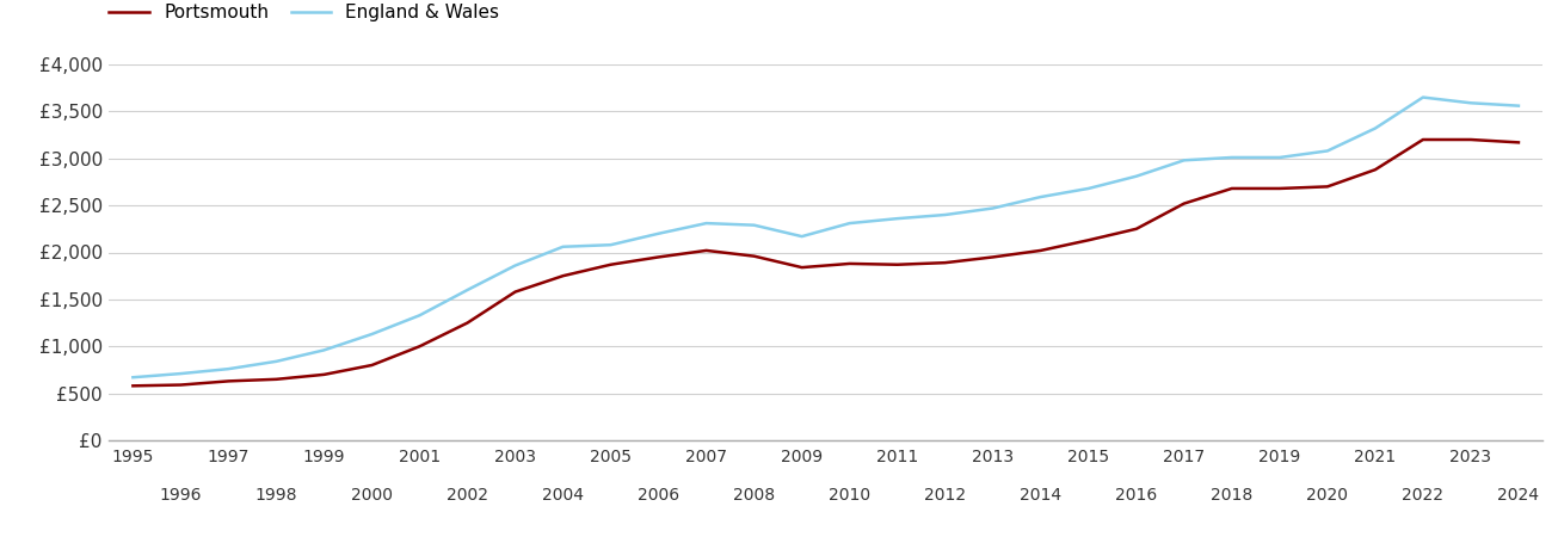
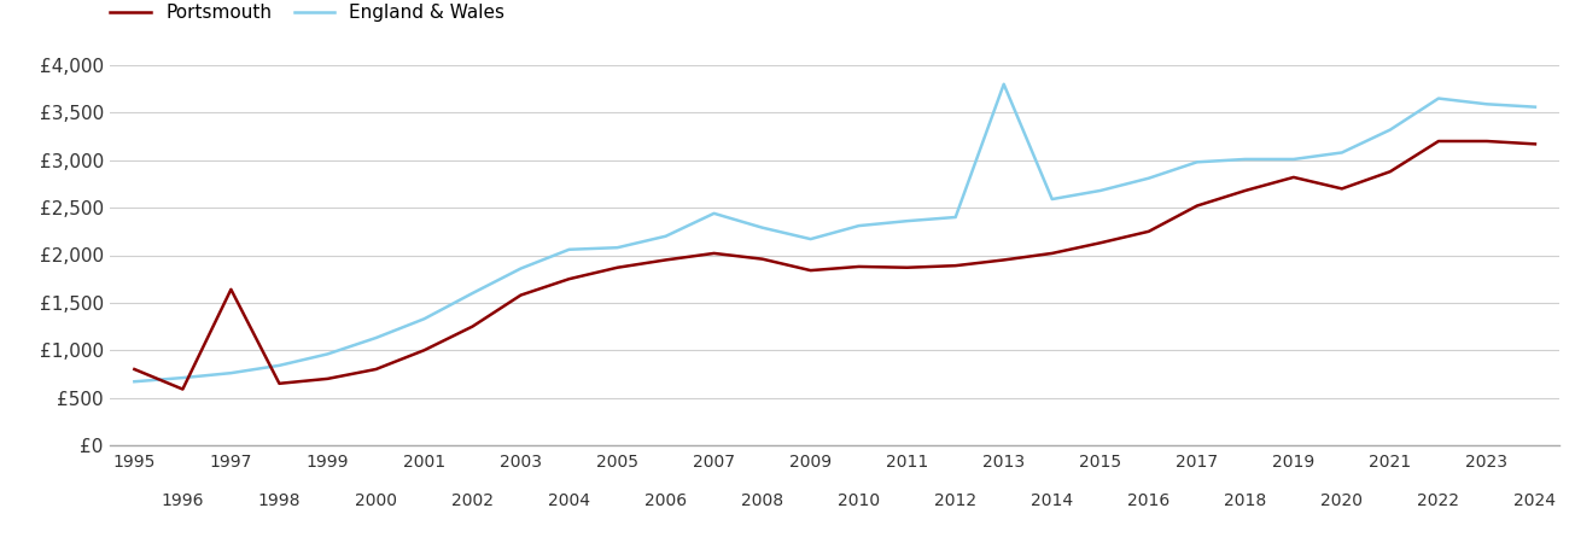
Portsmouth/1995: £580 -> £800
Portsmouth/1997: £630 -> £1,640
England & Wales/2007: £2,310 -> £2,440
England & Wales/2013: £2,470 -> £3,800
Portsmouth/2019: £2,680 -> £2,820
